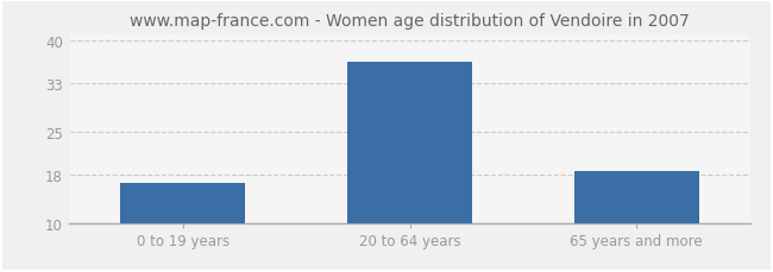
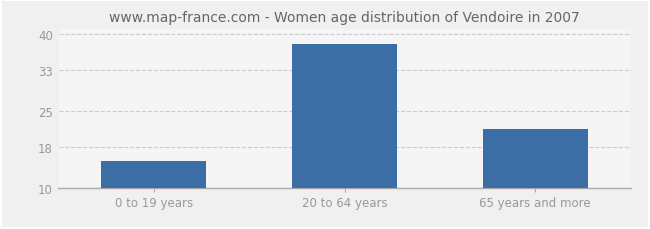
0 to 19 years: 16.5 -> 15.2
20 to 64 years: 36.5 -> 38.0
65 years and more: 18.5 -> 21.4
